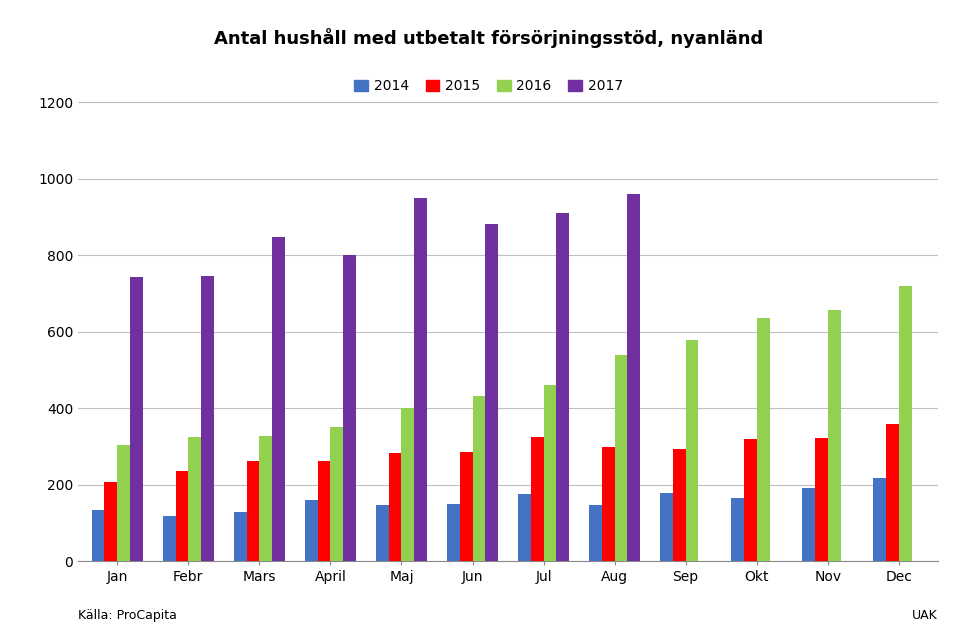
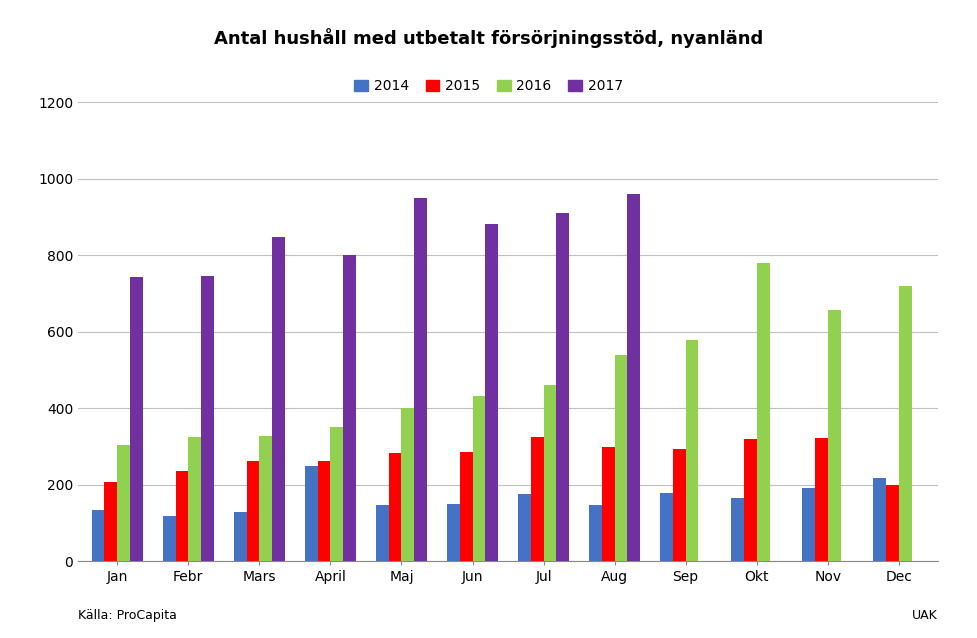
2014/April: 160 -> 250
2016/Okt: 635 -> 780
2015/Dec: 358 -> 200
